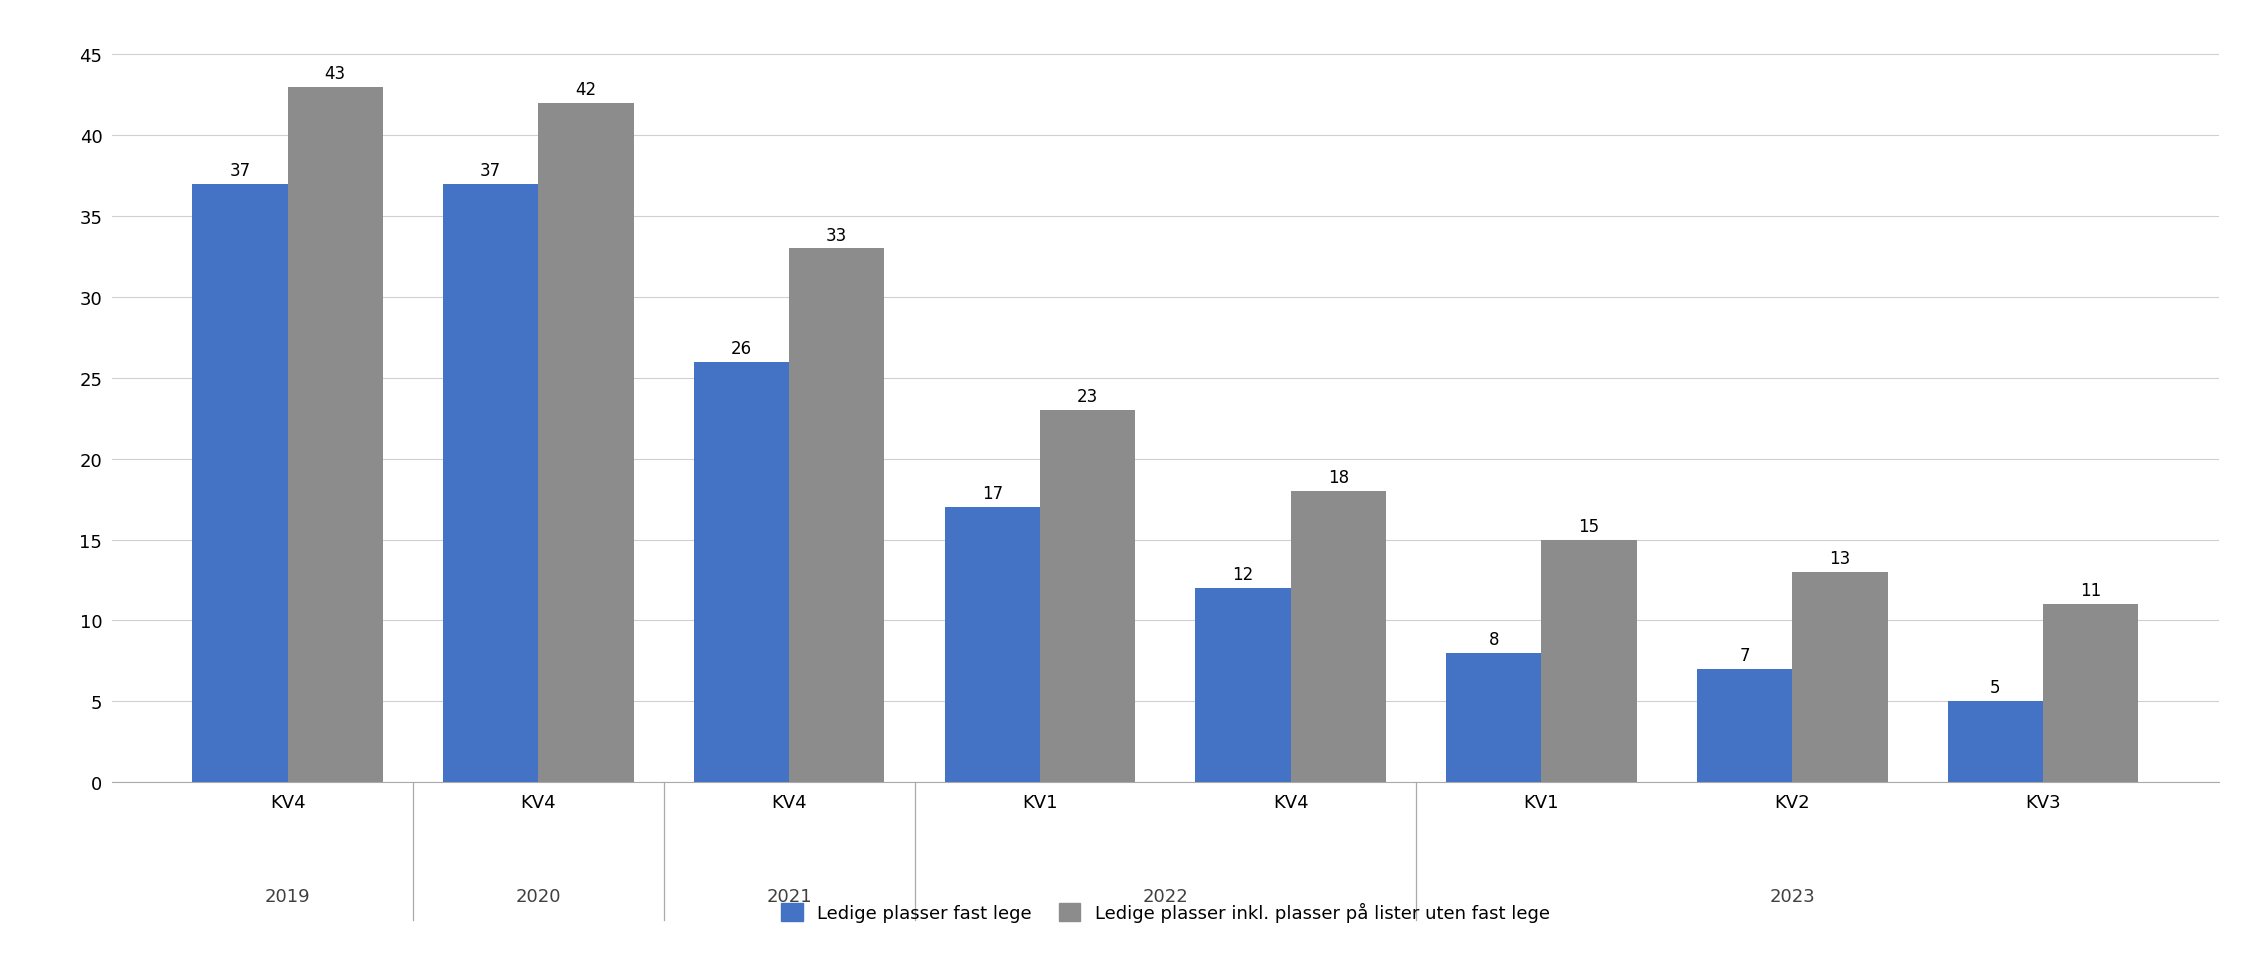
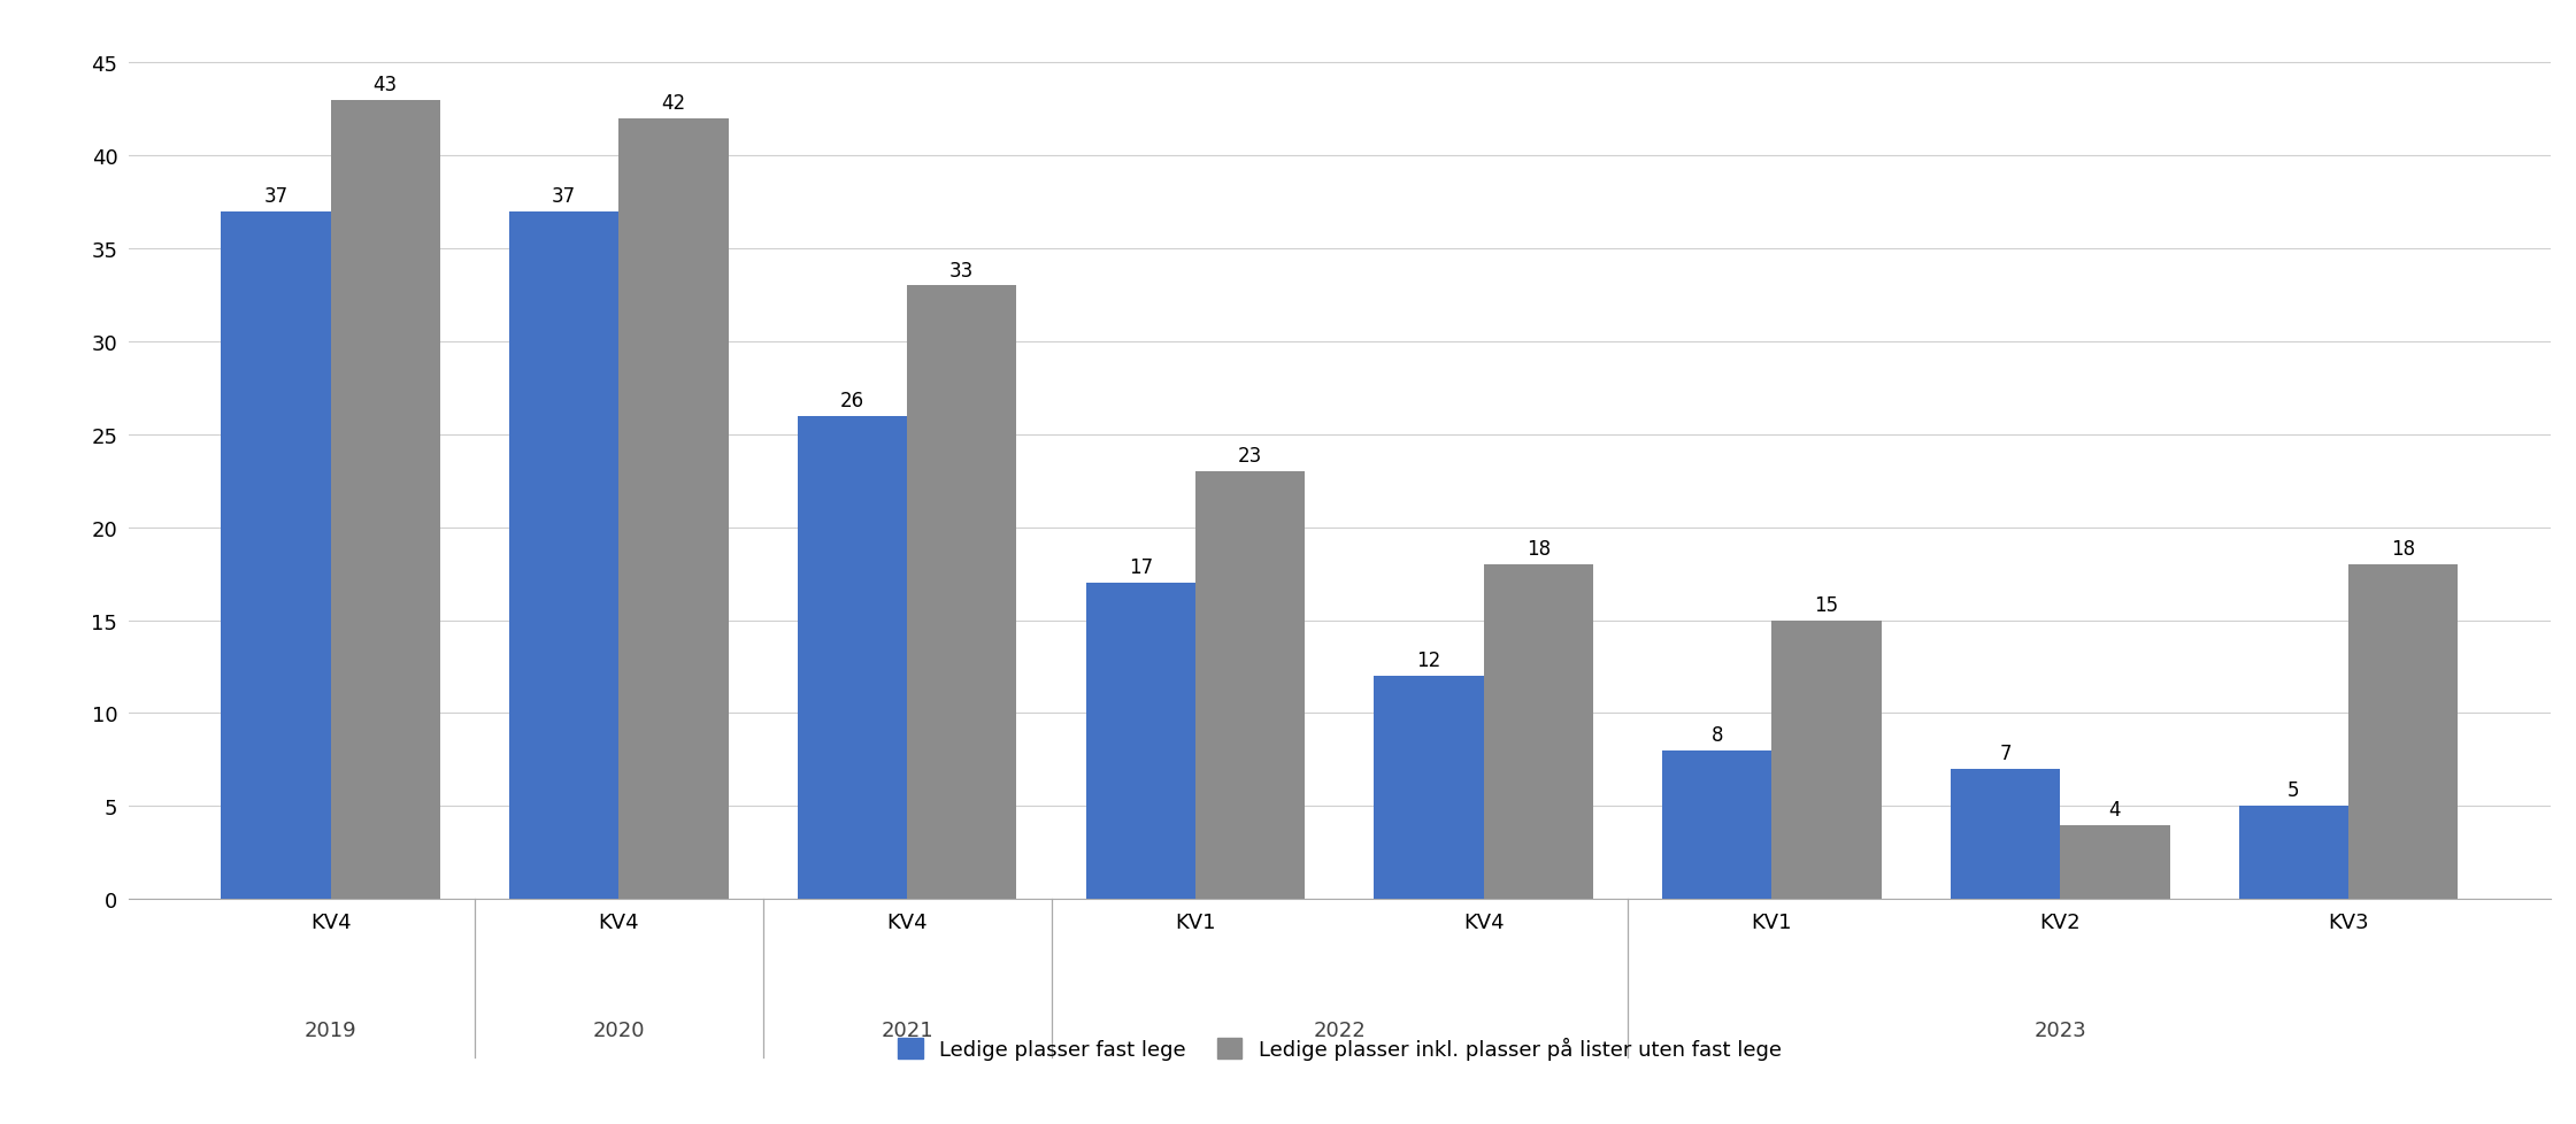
Ledige plasser inkl. plasser på lister uten fast lege/KV2: 13 -> 4
Ledige plasser inkl. plasser på lister uten fast lege/KV3: 11 -> 18
